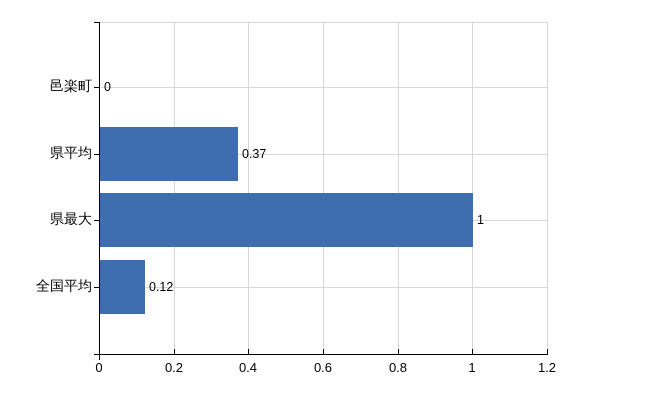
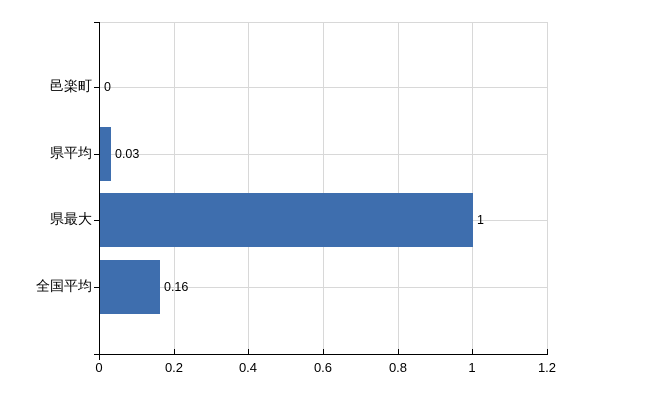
県平均: 0.37 -> 0.03
全国平均: 0.12 -> 0.16
